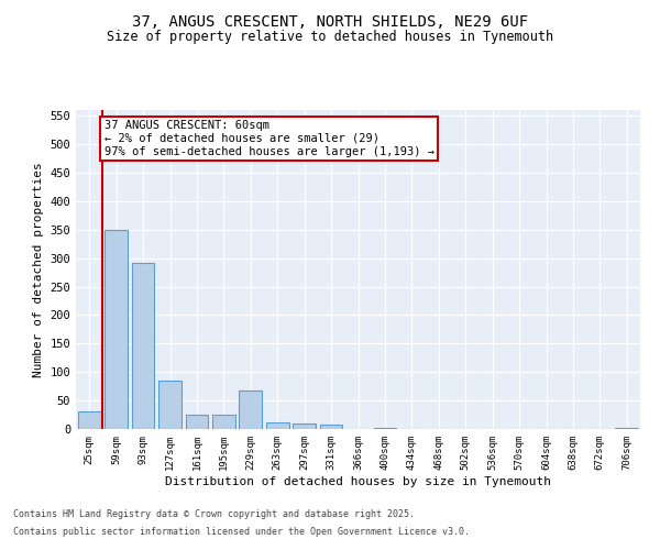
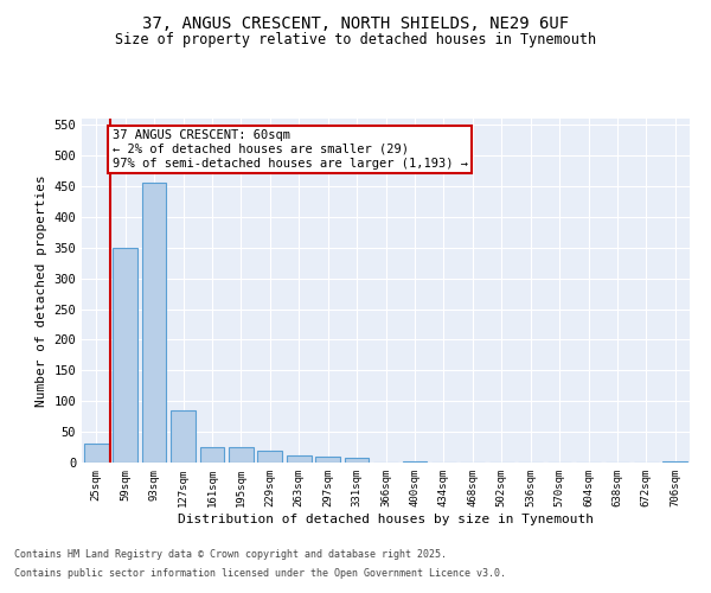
93sqm: 292 -> 455
229sqm: 68 -> 20
